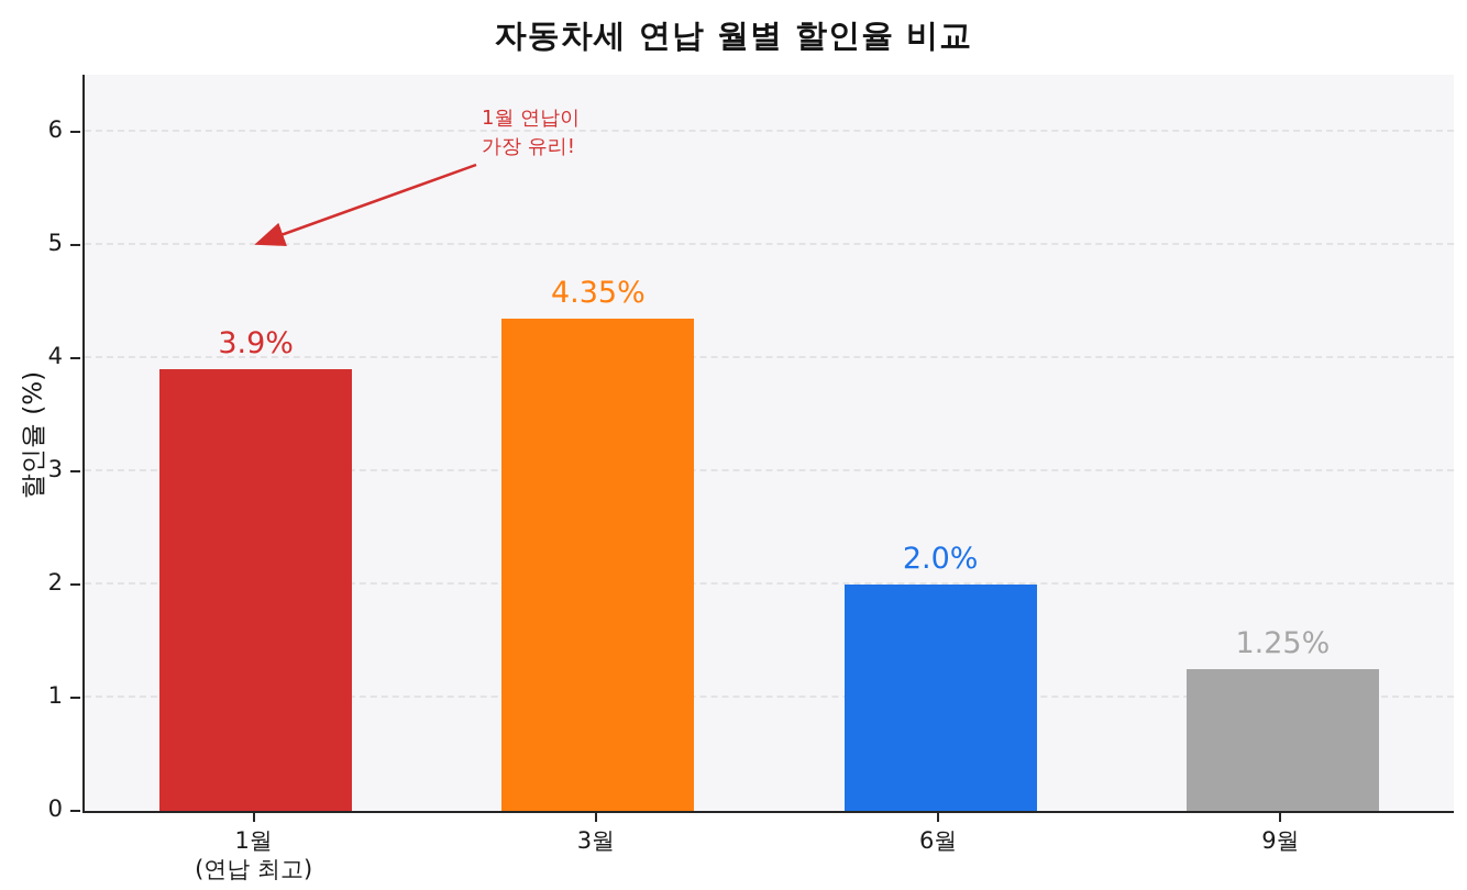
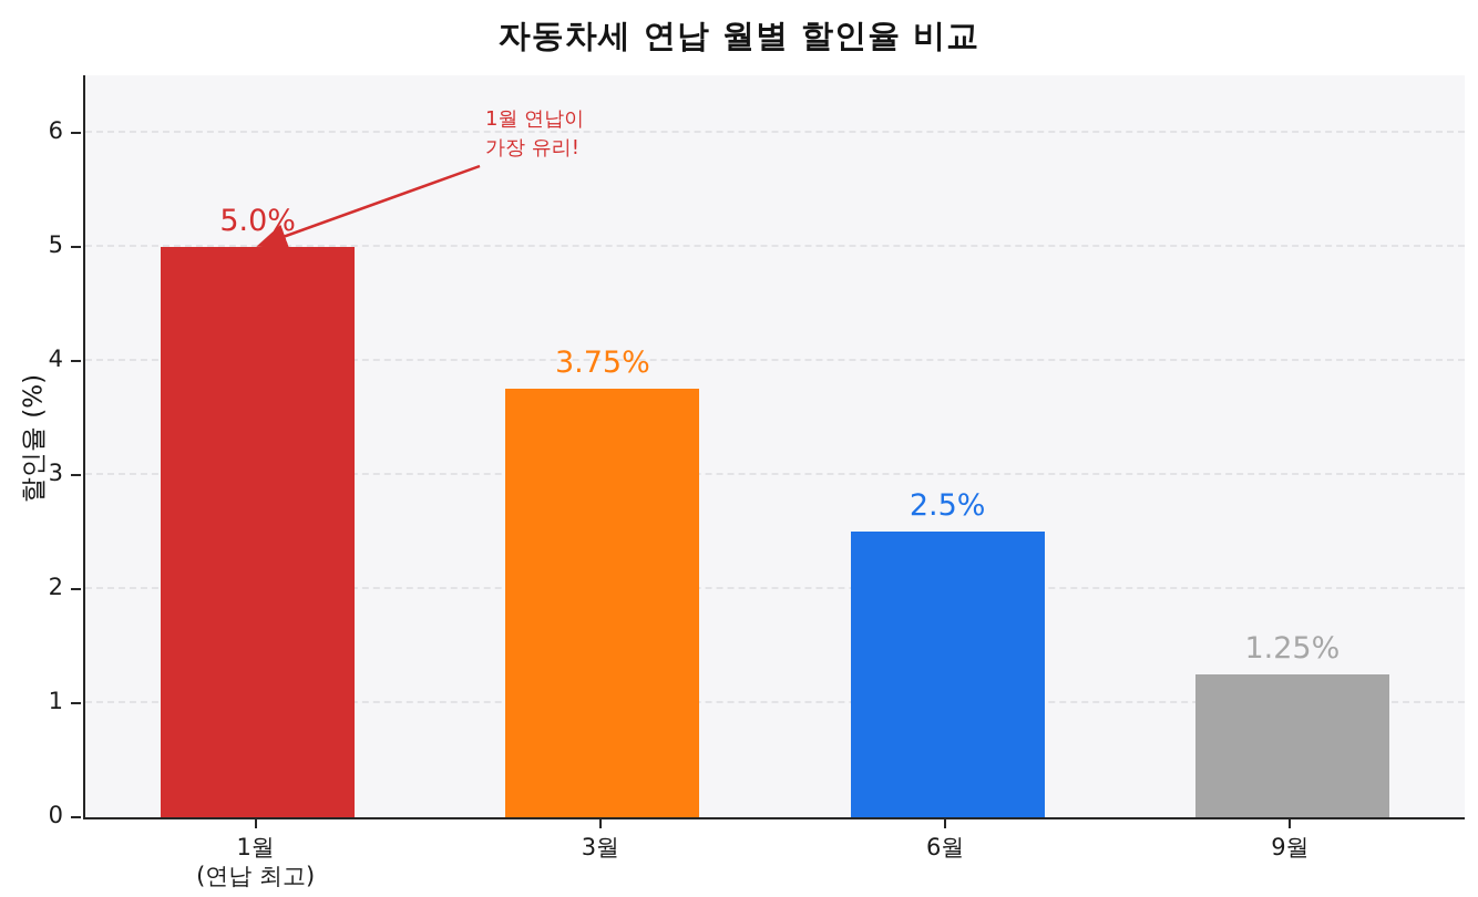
1월: 3.9% -> 5.0%
3월: 4.35% -> 3.75%
6월: 2.0% -> 2.5%
